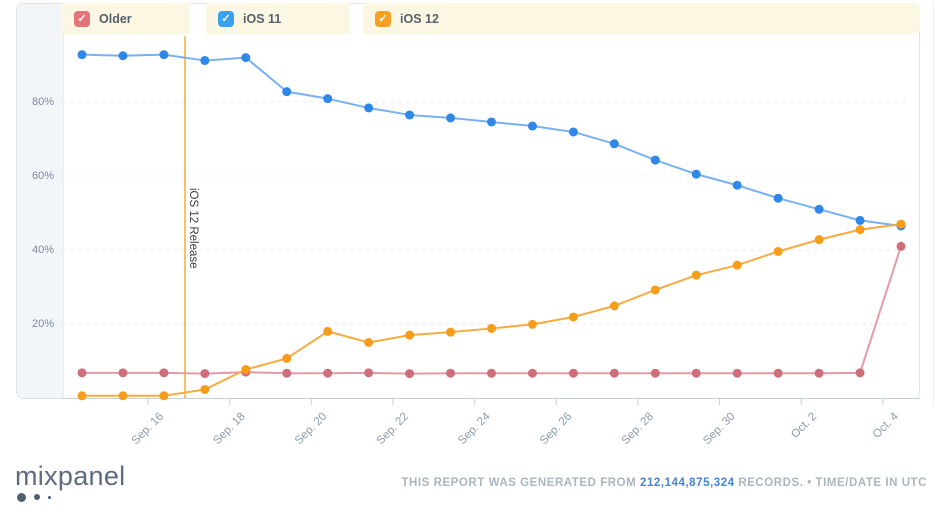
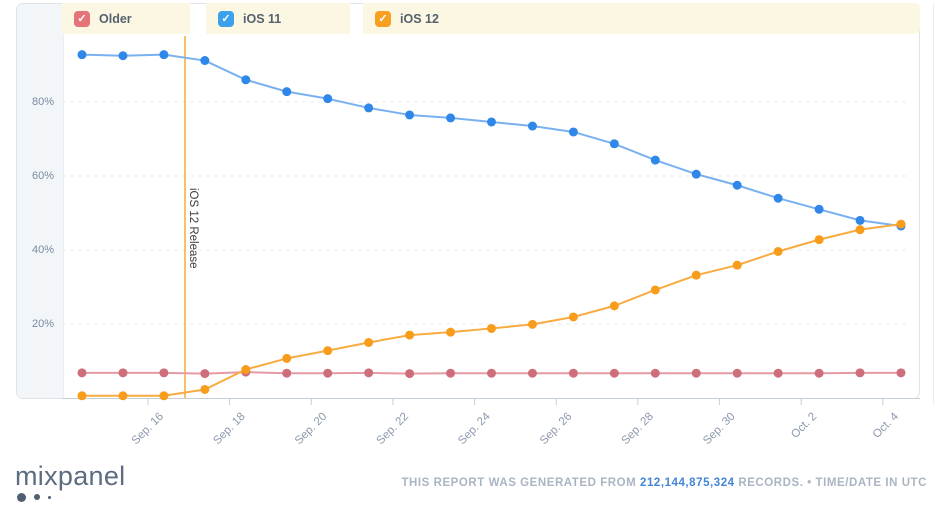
iOS 11/Sep. 18: 92% -> 86%
iOS 12/Sep. 20: 18% -> 13%
Older/Oct. 4: 41% -> 7%
